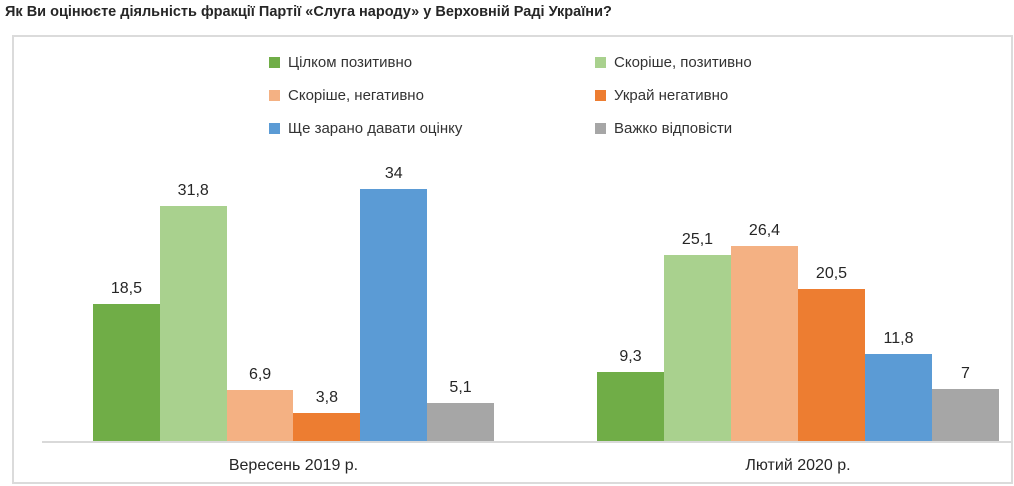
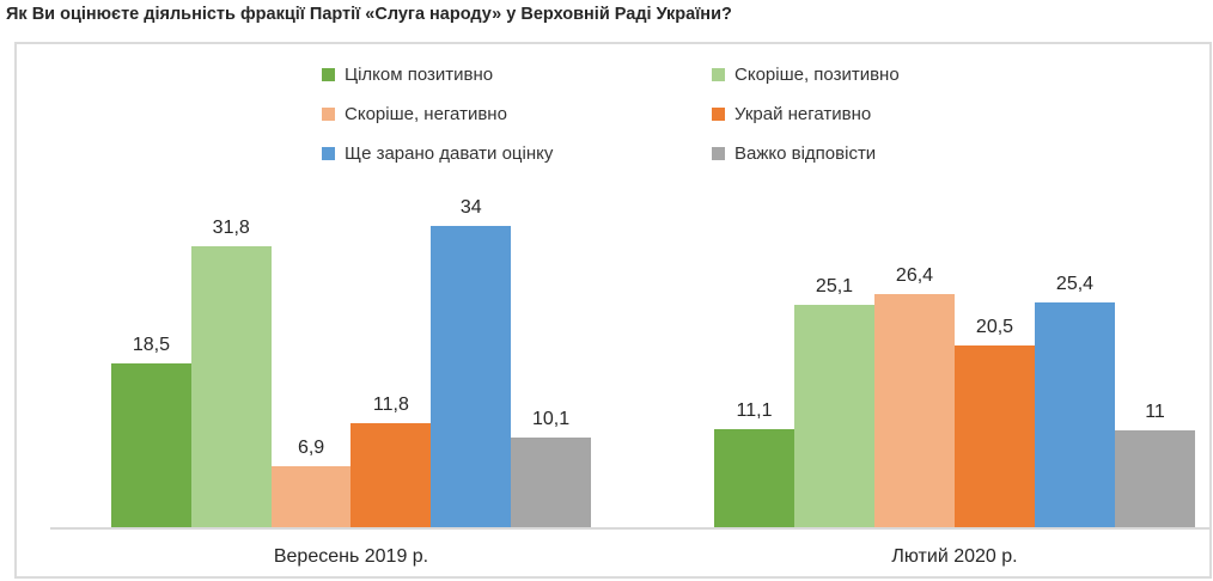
Украй негативно/Вересень 2019 р.: 3,8 -> 11,8
Важко відповісти/Вересень 2019 р.: 5,1 -> 10,1
Цілком позитивно/Лютий 2020 р.: 9,3 -> 11,1
Ще зарано давати оцінку/Лютий 2020 р.: 11,8 -> 25,4
Важко відповісти/Лютий 2020 р.: 7 -> 11
